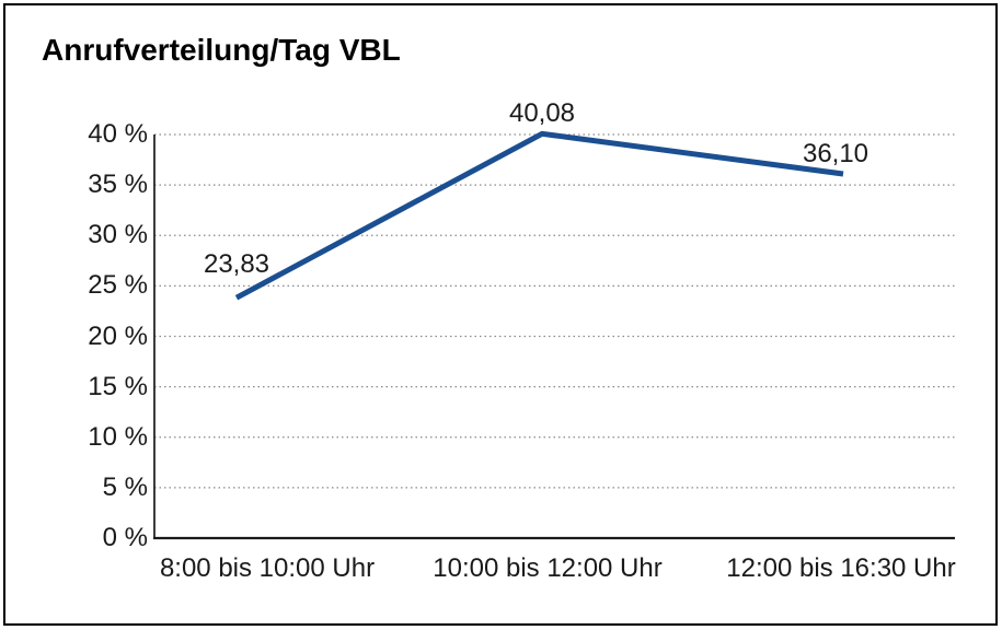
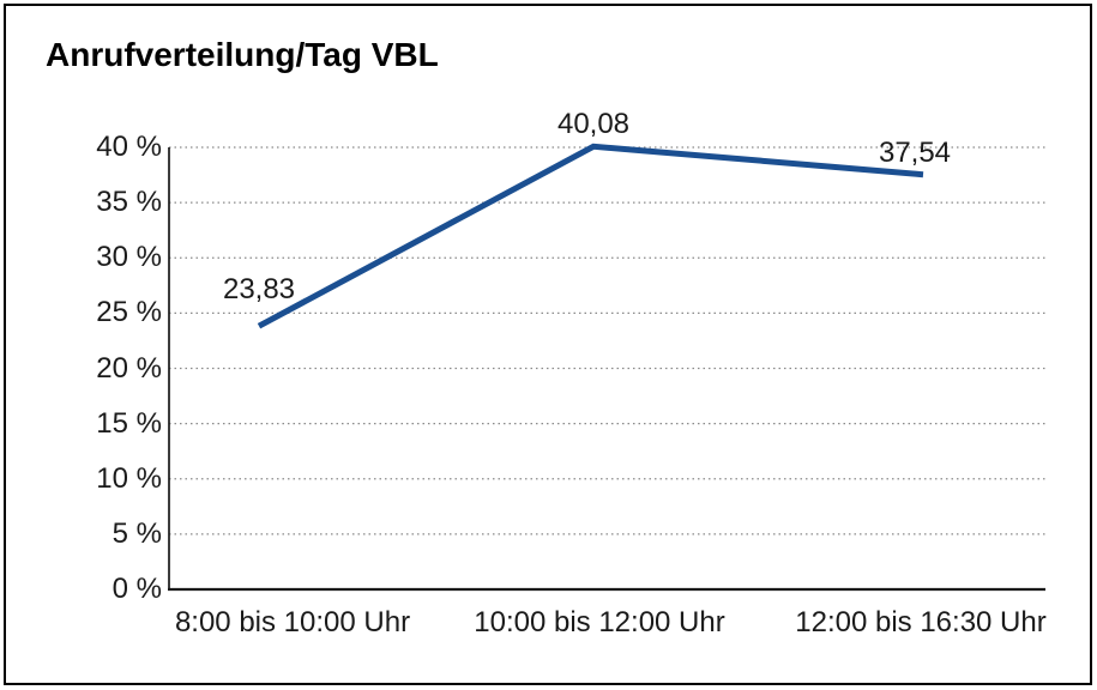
12:00 bis 16:30 Uhr: 36,10 -> 37,54
